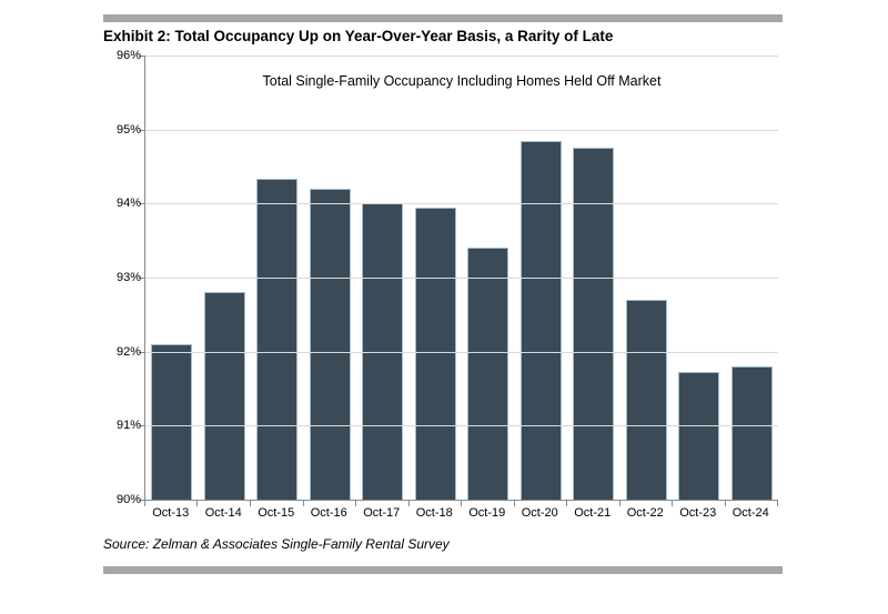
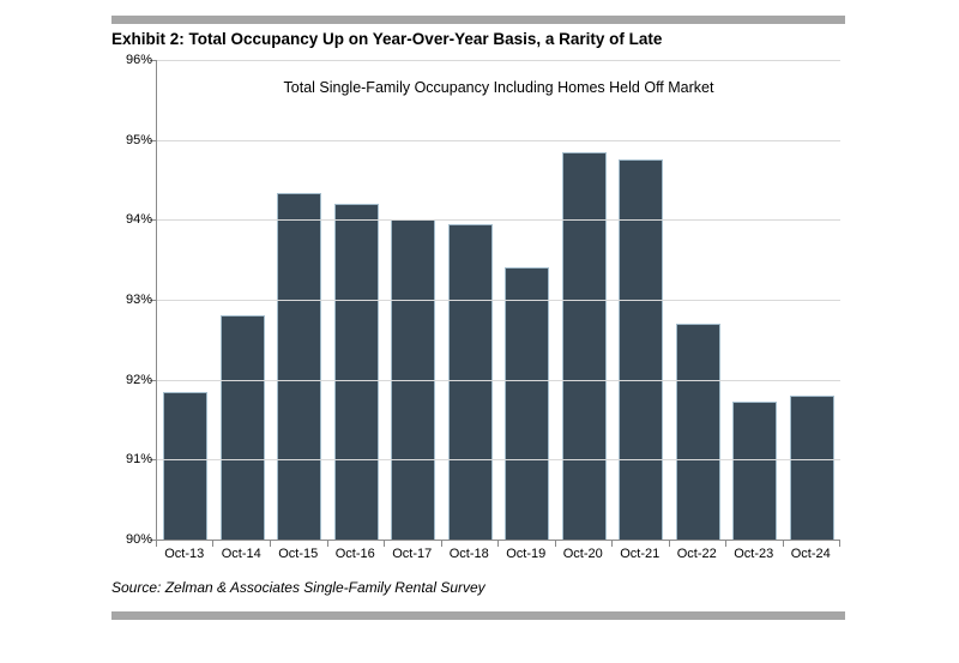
Oct-13: 92.1% -> 91.8%
